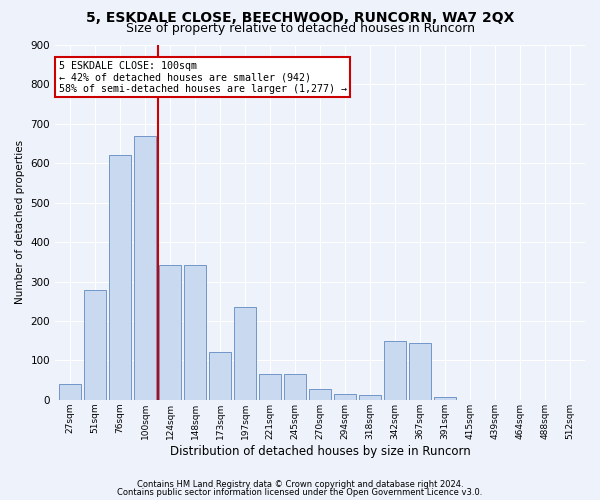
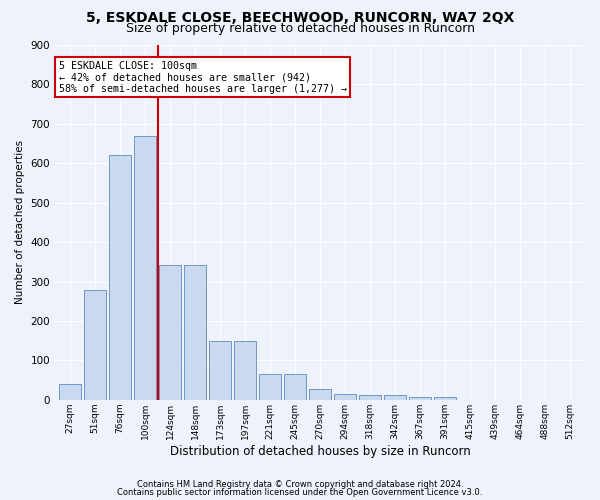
173sqm: 120 -> 150
197sqm: 235 -> 150
342sqm: 150 -> 12
367sqm: 145 -> 8
